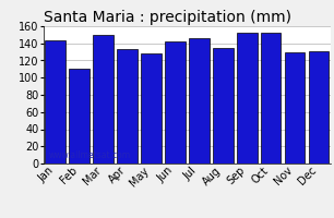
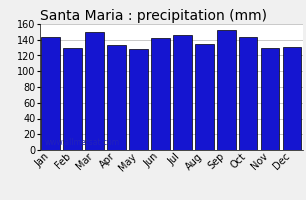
Feb: 110 -> 129
Oct: 152 -> 144
